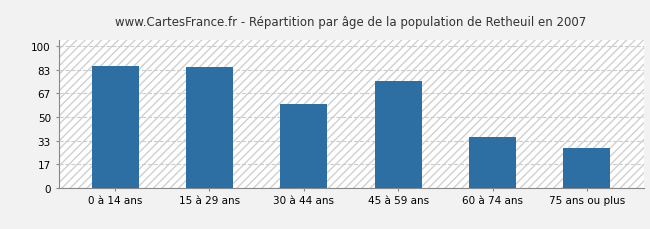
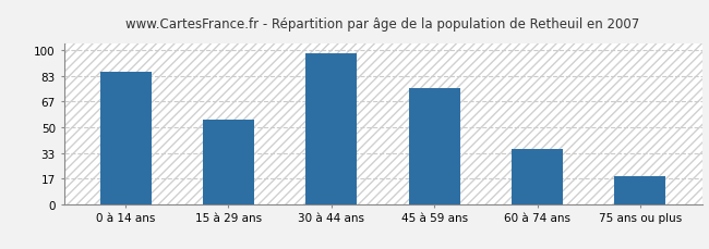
15 à 29 ans: 85 -> 55
30 à 44 ans: 59 -> 98
75 ans ou plus: 28 -> 18
